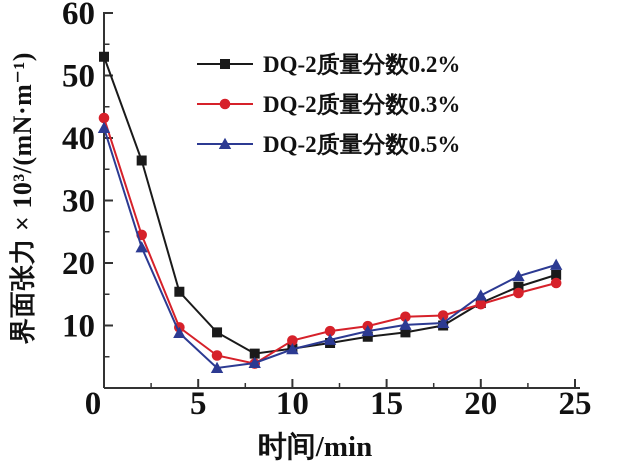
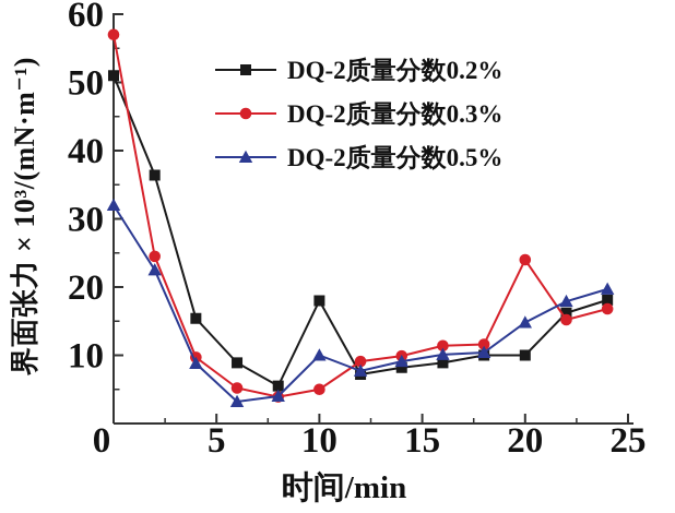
DQ-2质量分数0.2%/0: 53 -> 51
DQ-2质量分数0.3%/0: 43 -> 57
DQ-2质量分数0.5%/0: 42 -> 32
DQ-2质量分数0.2%/10: 6 -> 18
DQ-2质量分数0.3%/10: 8 -> 5
DQ-2质量分数0.5%/10: 6 -> 10
DQ-2质量分数0.2%/20: 14 -> 10
DQ-2质量分数0.3%/20: 13 -> 24
